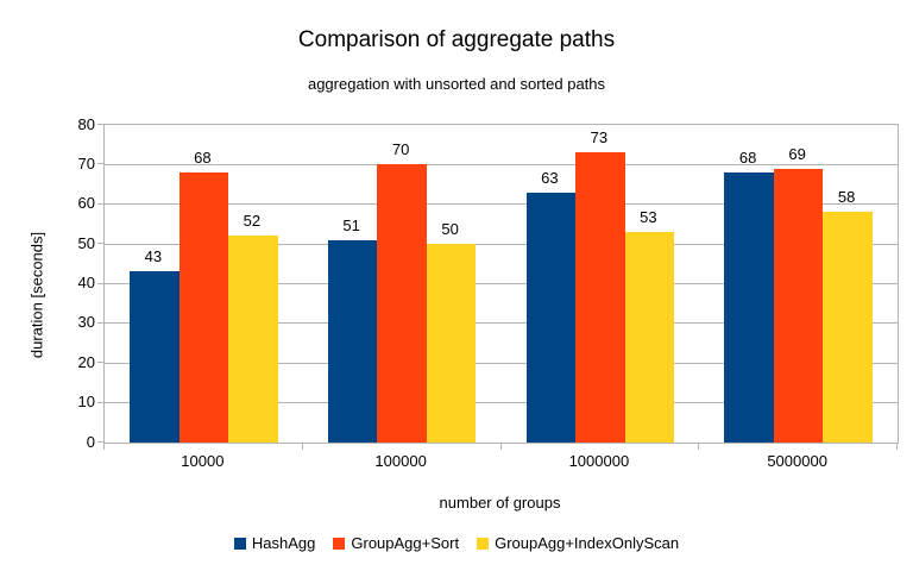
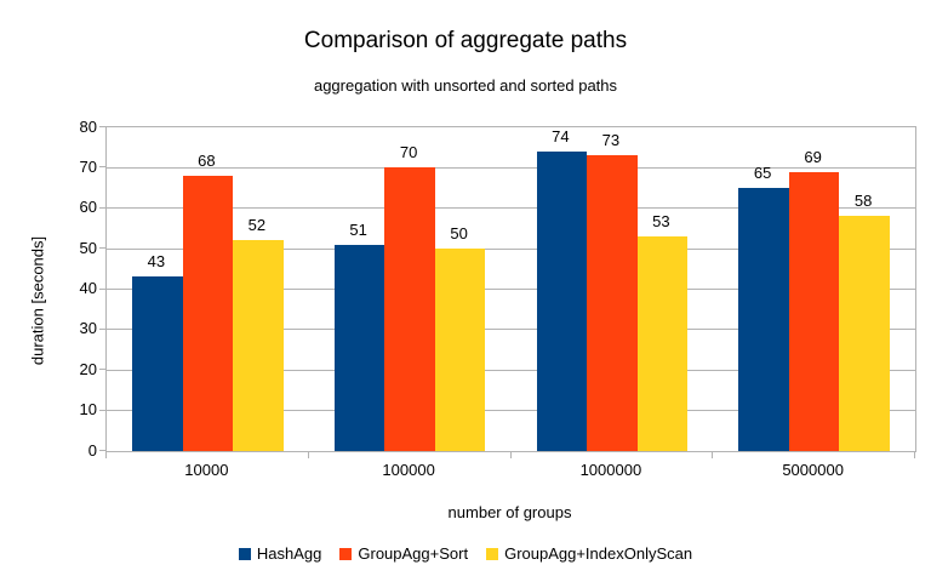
HashAgg/1000000: 63 -> 74
HashAgg/5000000: 68 -> 65
